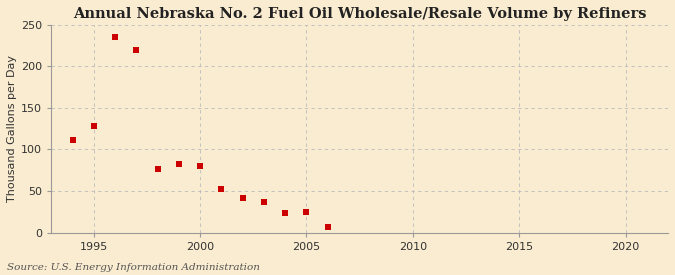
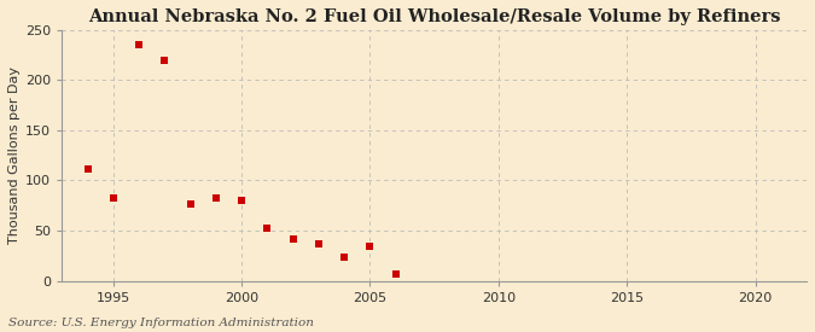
1995: 128 -> 82
2005: 25 -> 34
